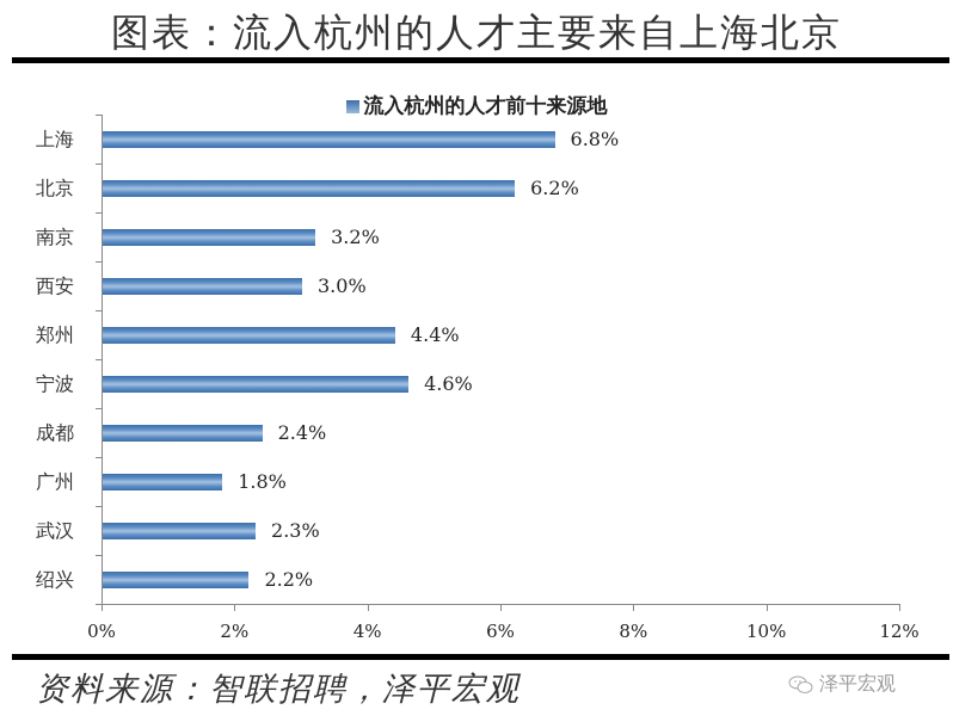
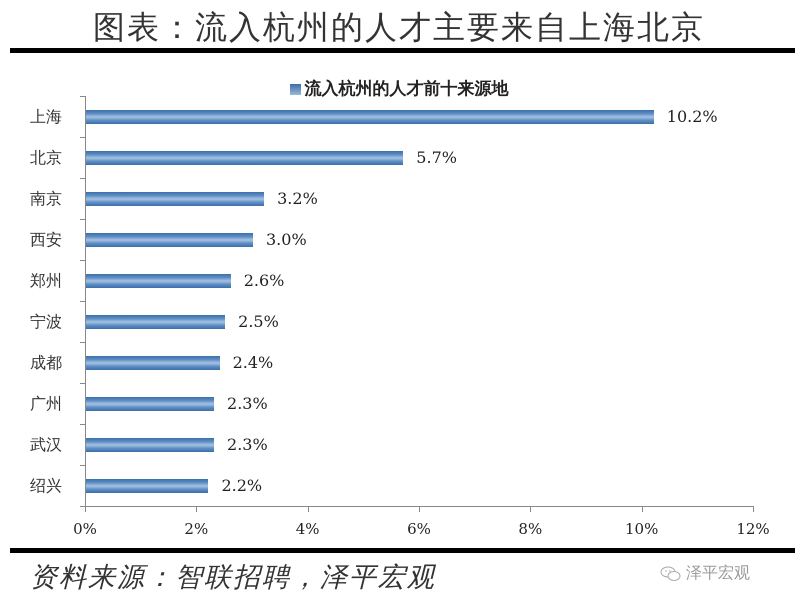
上海: 6.8% -> 10.2%
北京: 6.2% -> 5.7%
郑州: 4.4% -> 2.6%
宁波: 4.6% -> 2.5%
广州: 1.8% -> 2.3%
